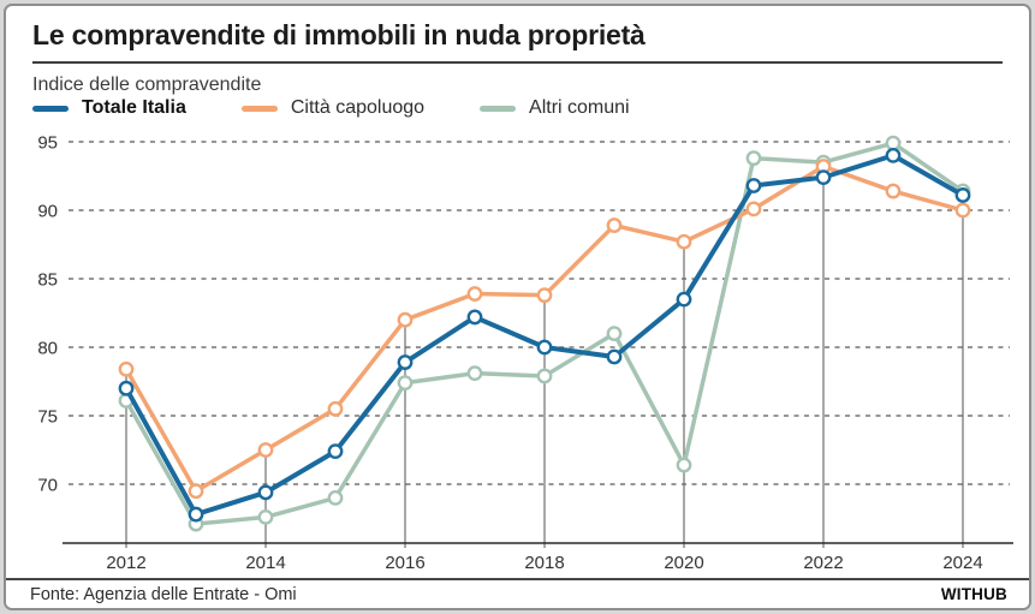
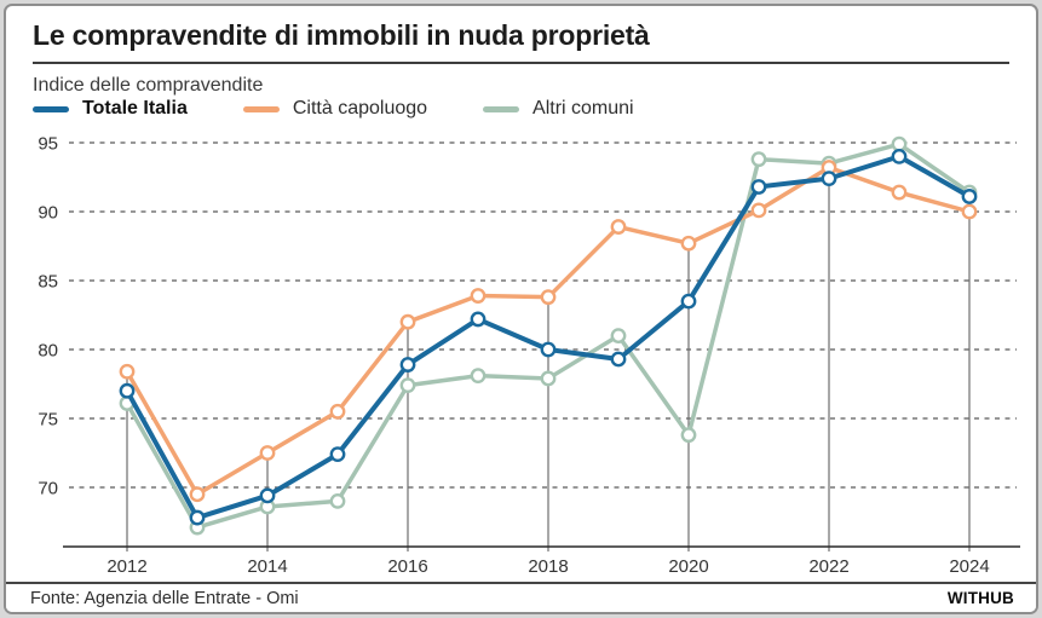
Altri comuni/2014: 67.6 -> 68.6
Altri comuni/2020: 71.4 -> 73.8
